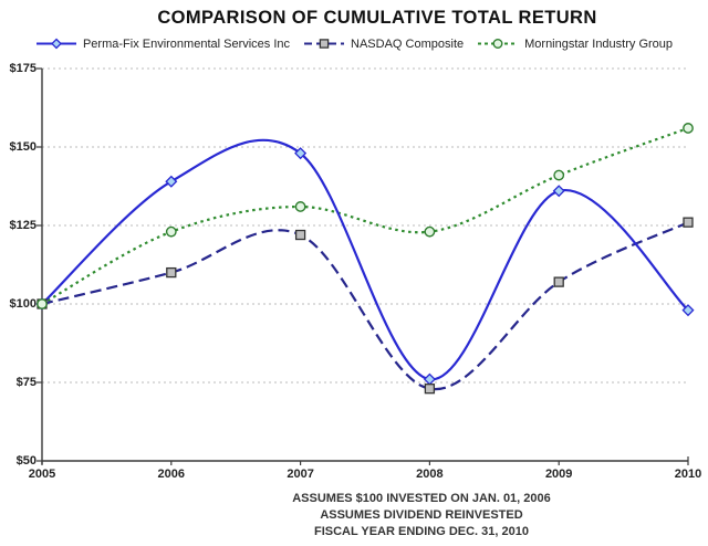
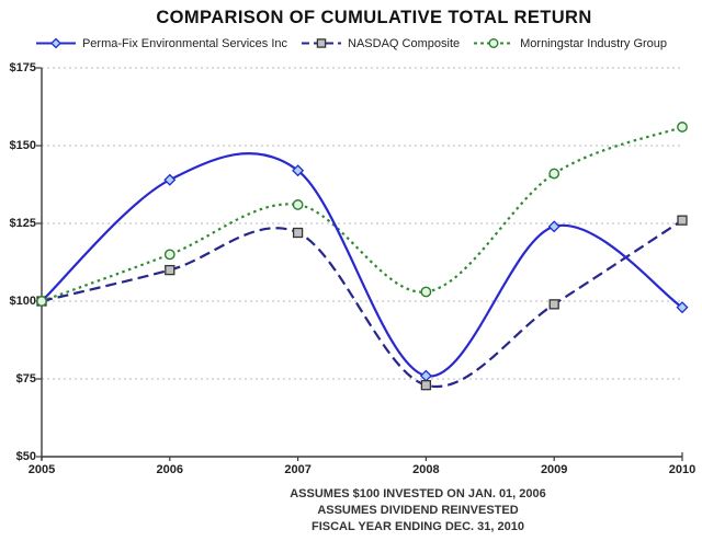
Morningstar Industry Group/2006: $123 -> $115
Perma-Fix Environmental Services Inc/2007: $148 -> $142
Morningstar Industry Group/2008: $123 -> $103
Perma-Fix Environmental Services Inc/2009: $136 -> $124
NASDAQ Composite/2009: $107 -> $99
